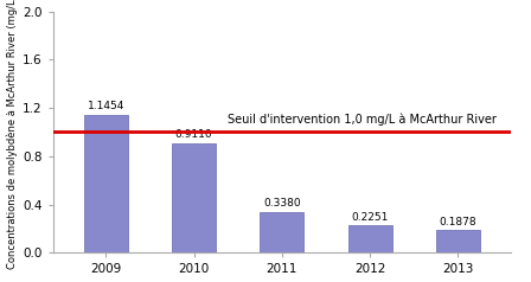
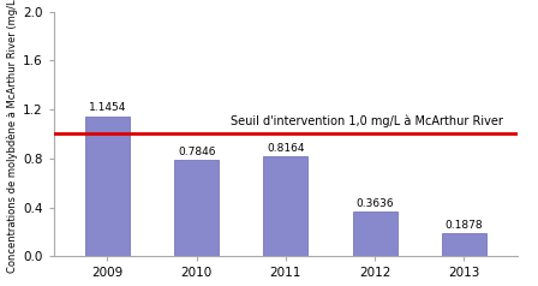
2010: 0.9110 -> 0.7846
2011: 0.3380 -> 0.8164
2012: 0.2251 -> 0.3636
